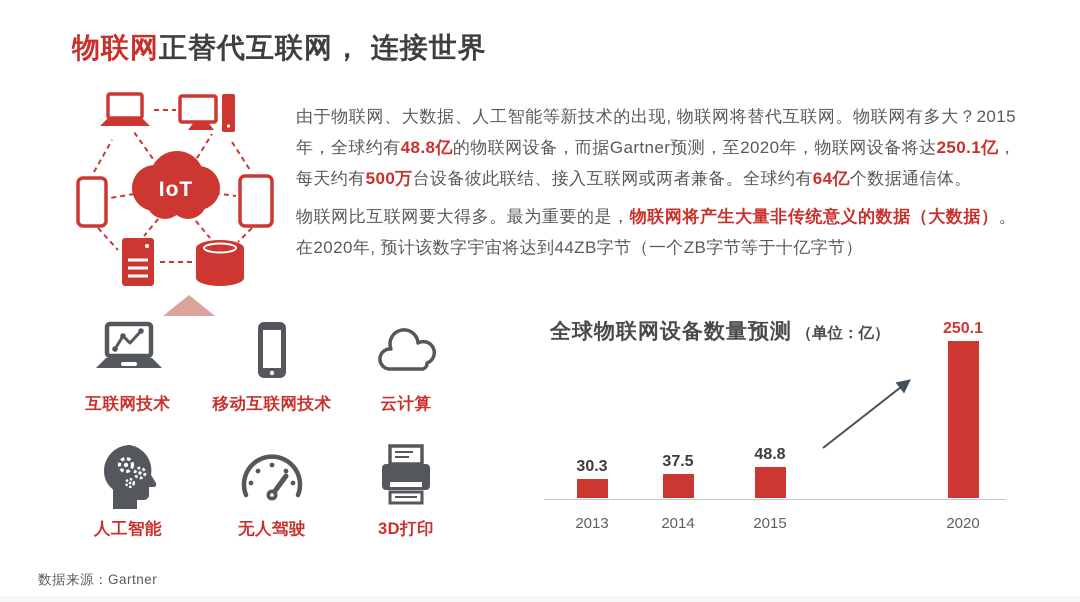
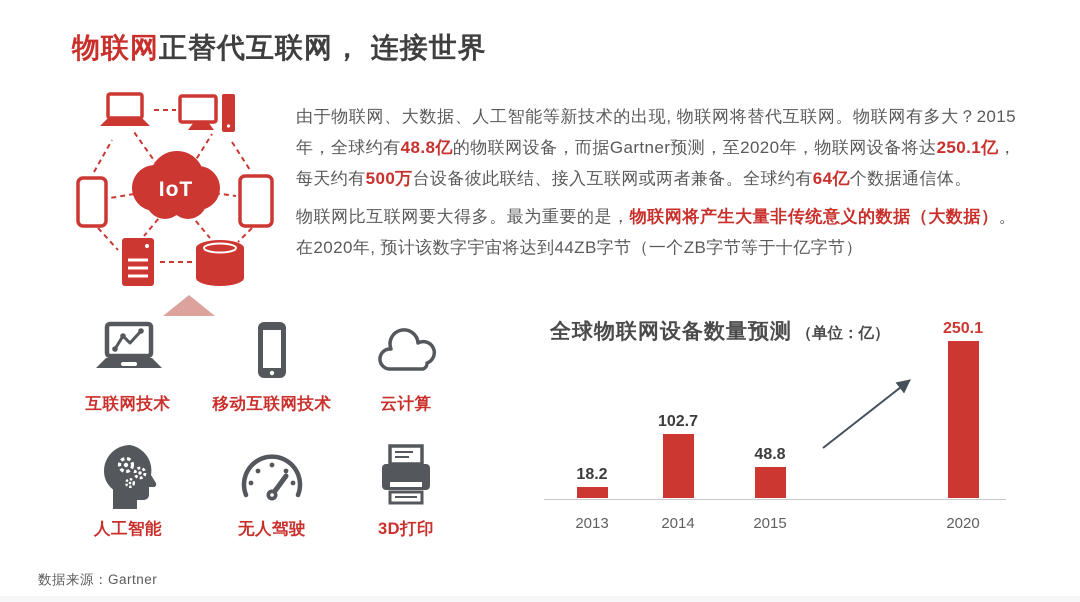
2013: 30.3 -> 18.2
2014: 37.5 -> 102.7
